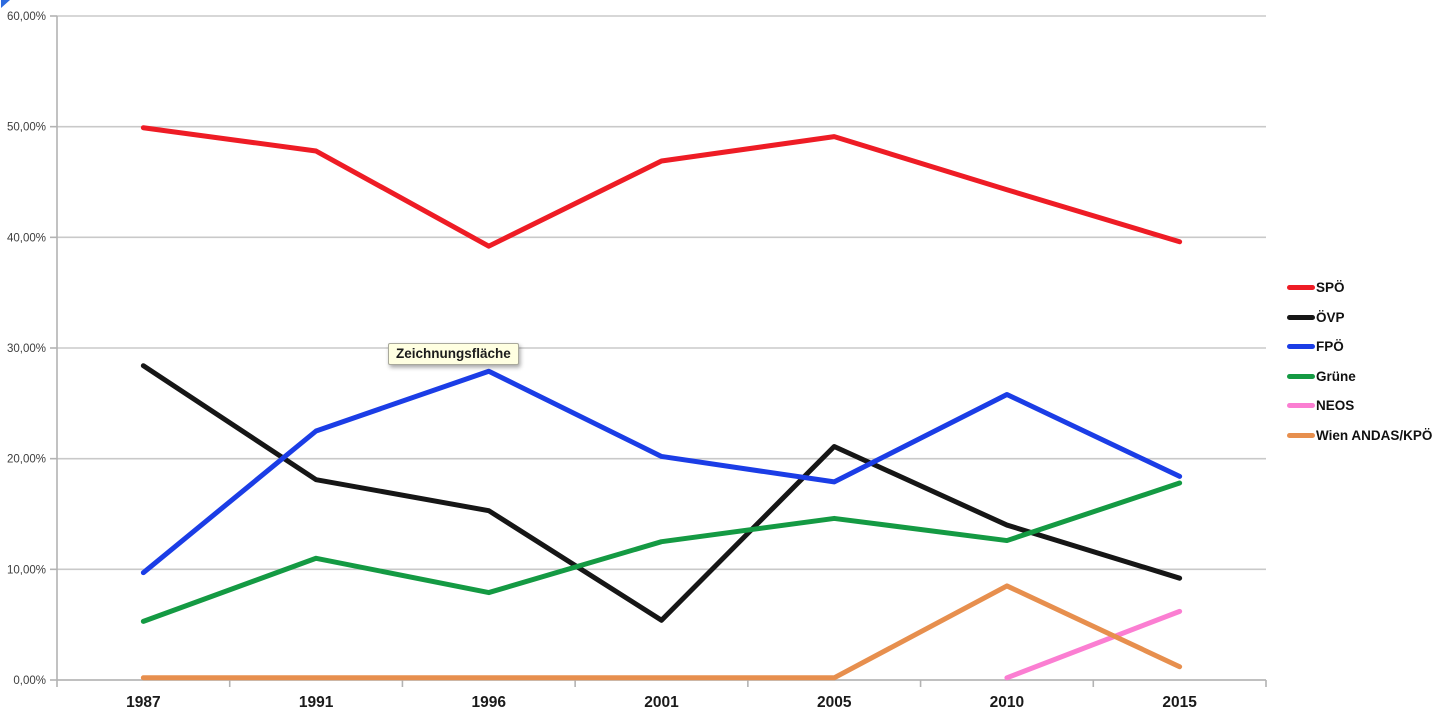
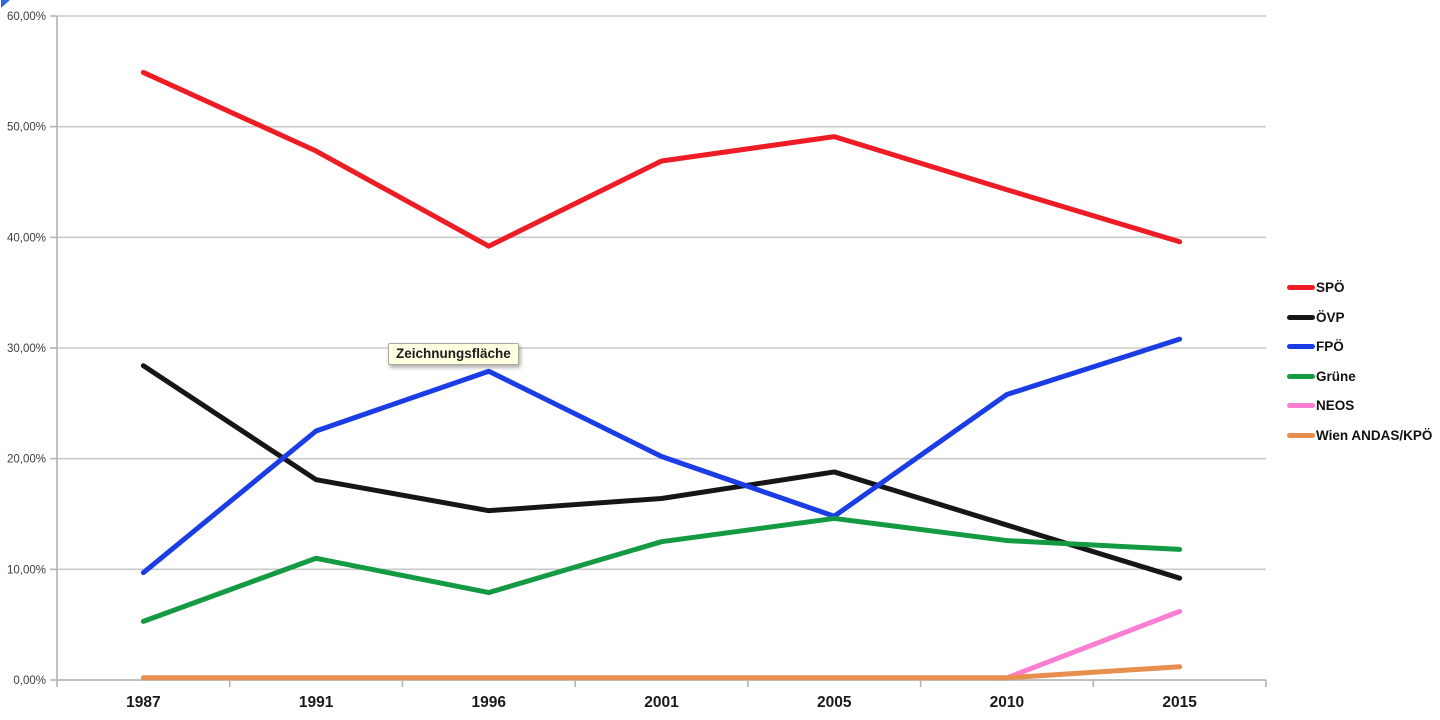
SPÖ/1987: 49,9% -> 54,9%
ÖVP/2001: 5,4% -> 16,4%
ÖVP/2005: 21,1% -> 18,8%
FPÖ/2005: 17,9% -> 14,8%
Wien ANDAS/KPÖ/2010: 8,5% -> 0,2%
FPÖ/2015: 18,4% -> 30,8%
Grüne/2015: 17,8% -> 11,8%
